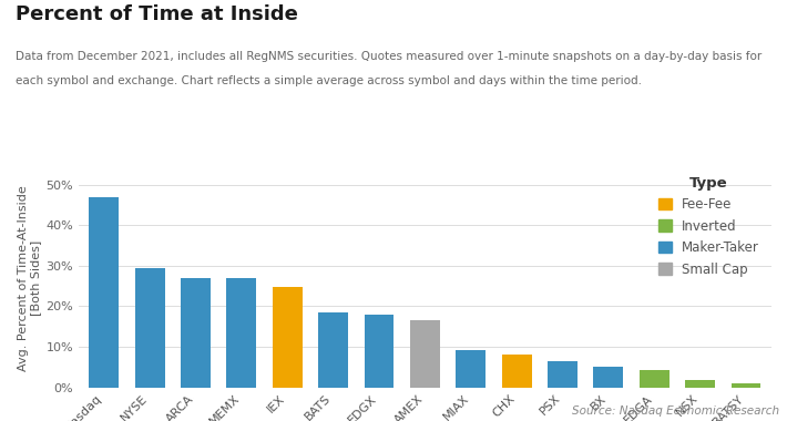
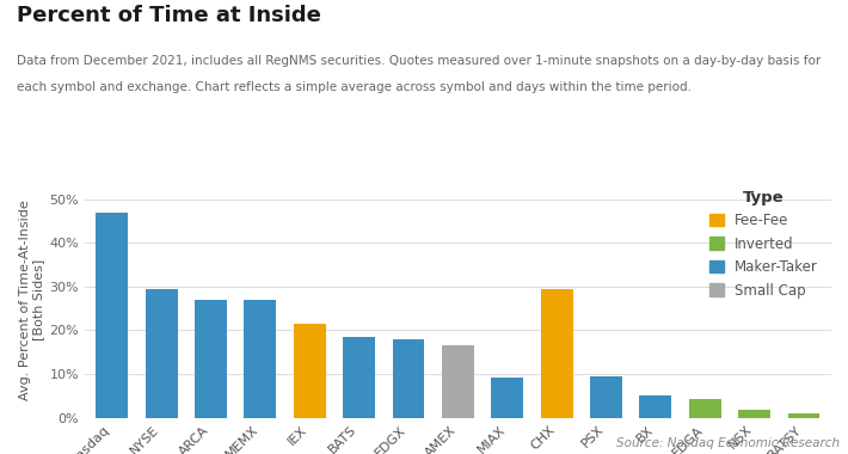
IEX: 24.7% -> 21.5%
CHX: 8.2% -> 29.5%
PSX: 6.5% -> 9.5%
